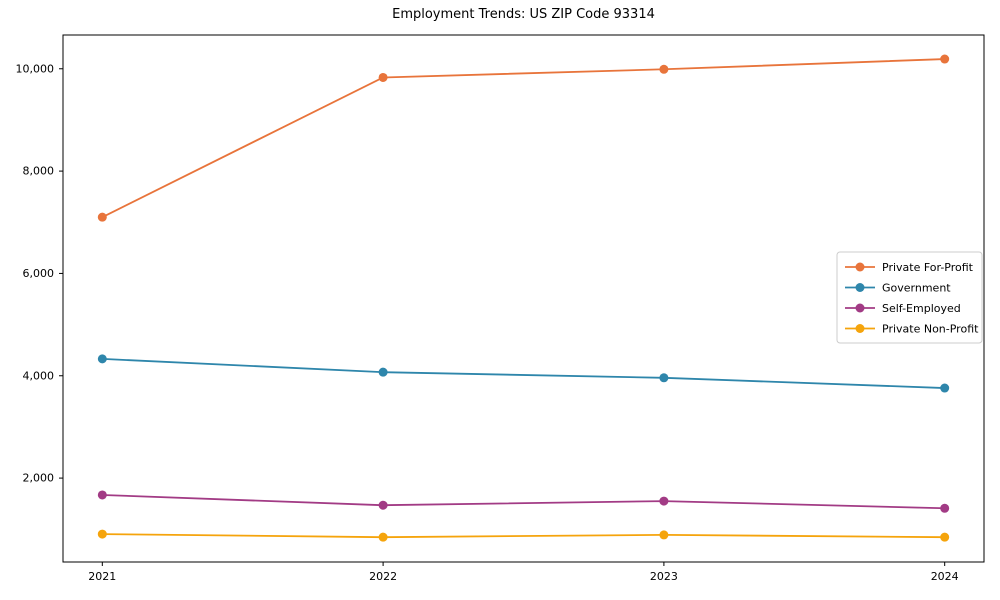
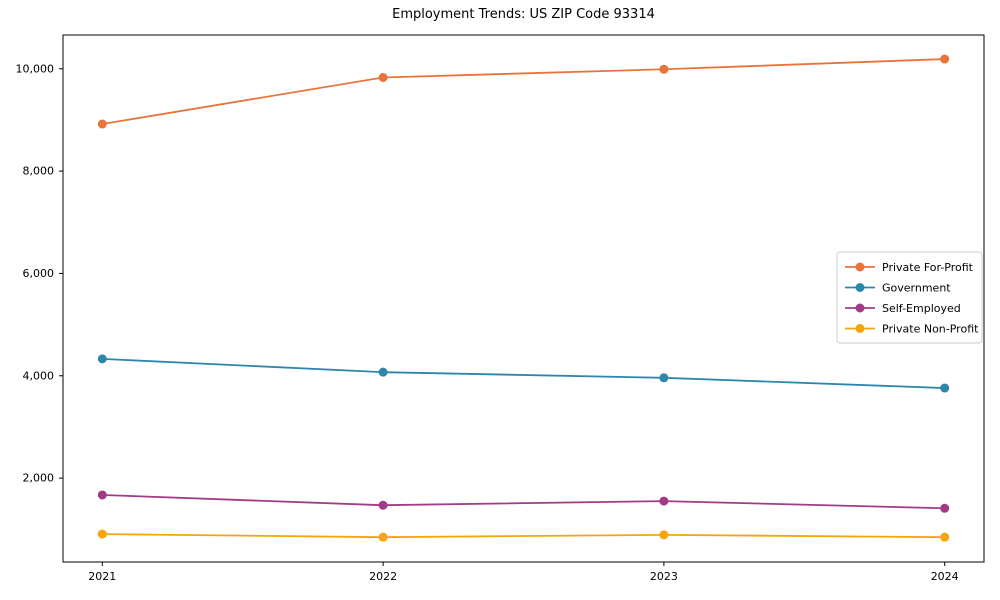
Private For-Profit/2021: 7100 -> 8900
